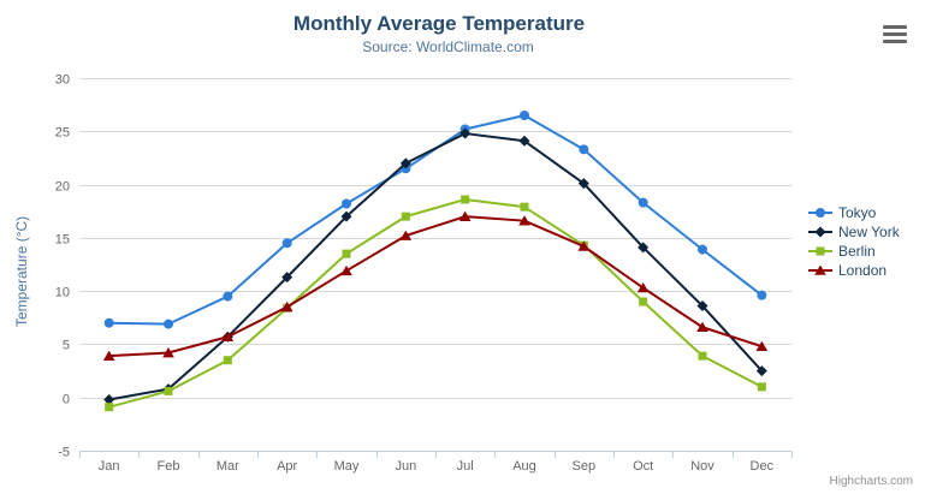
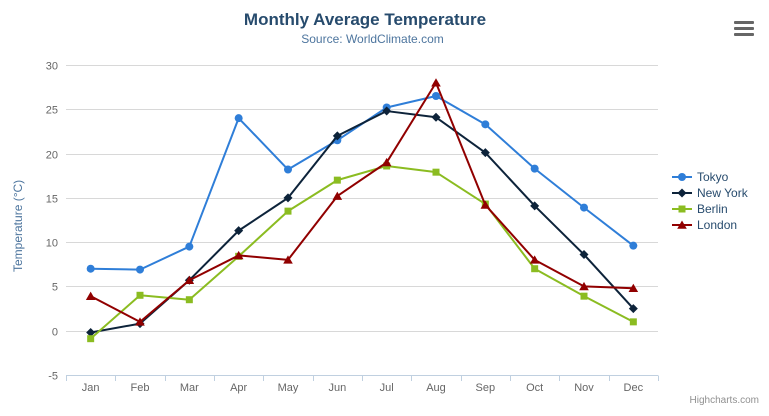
Berlin/Feb: 1 -> 4
London/Feb: 4 -> 1
Tokyo/Apr: 14 -> 24
New York/May: 17 -> 15
London/May: 12 -> 8
London/Jul: 17 -> 19
London/Aug: 17 -> 28
Berlin/Oct: 9 -> 7
London/Oct: 10 -> 8
London/Nov: 7 -> 5
